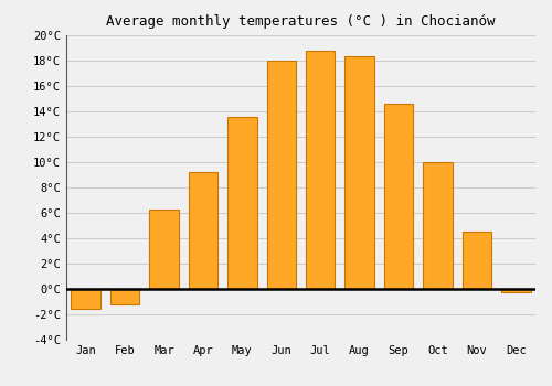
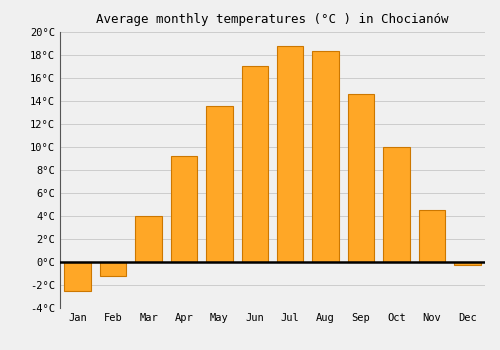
Jan: -1.6°C -> -2.5°C
Mar: 6.2°C -> 4.0°C
Jun: 18.0°C -> 17.0°C
